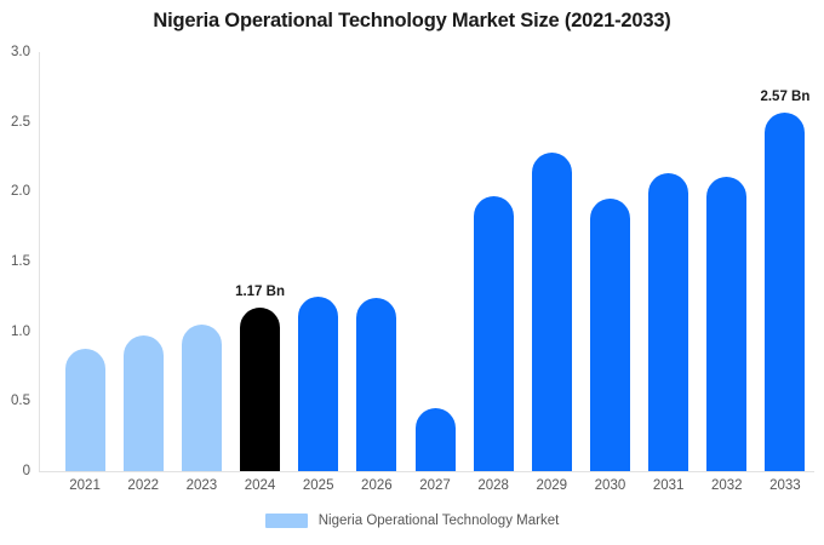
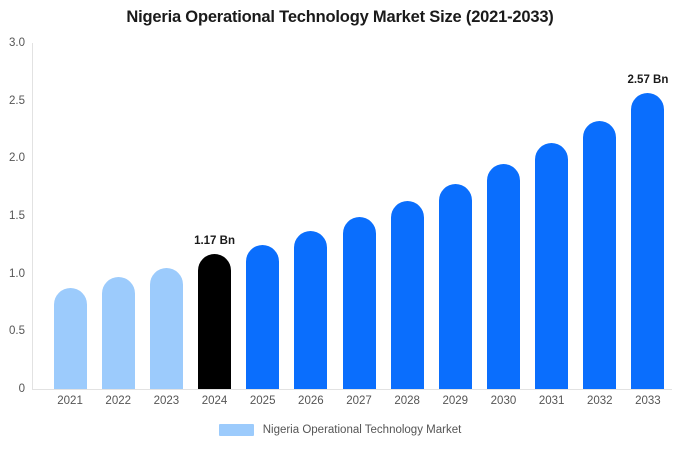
2026: 1.24 -> 1.37
2027: 0.45 -> 1.49
2028: 1.97 -> 1.63
2029: 2.28 -> 1.78
2032: 2.11 -> 2.32
